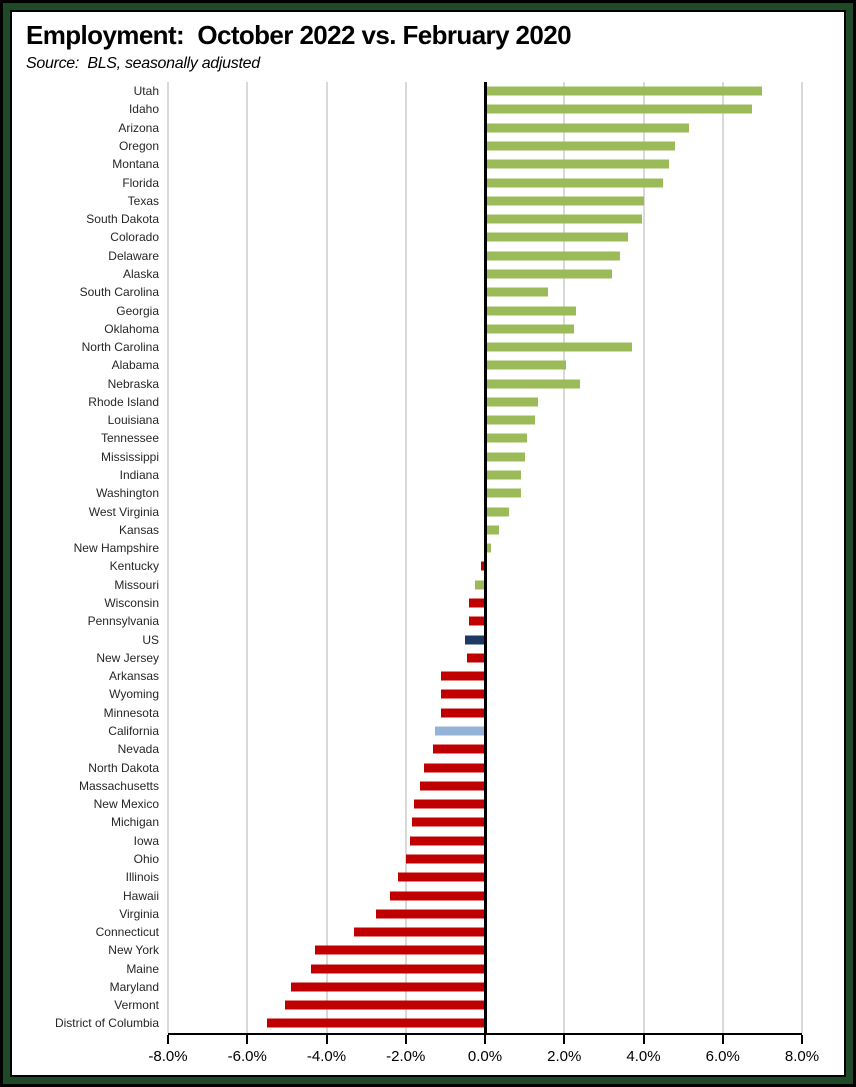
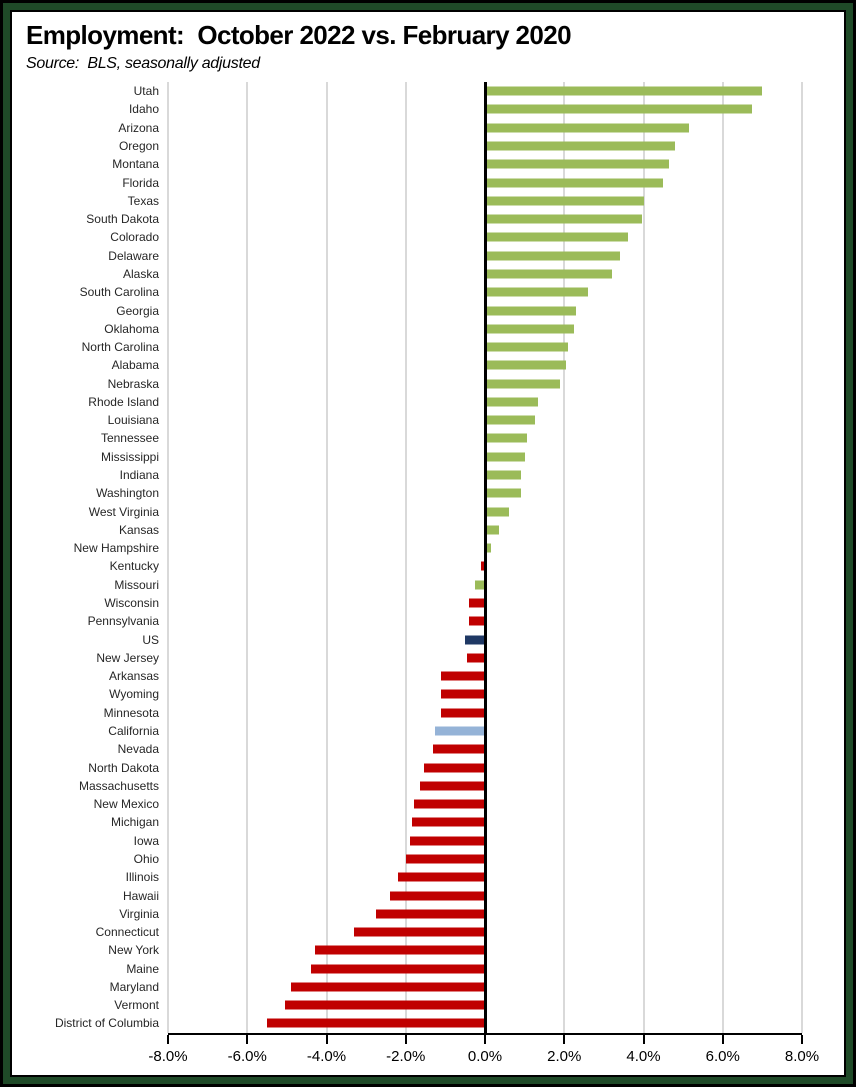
South Carolina: 1.6% -> 2.6%
North Carolina: 3.7% -> 2.1%
Nebraska: 2.4% -> 1.9%
